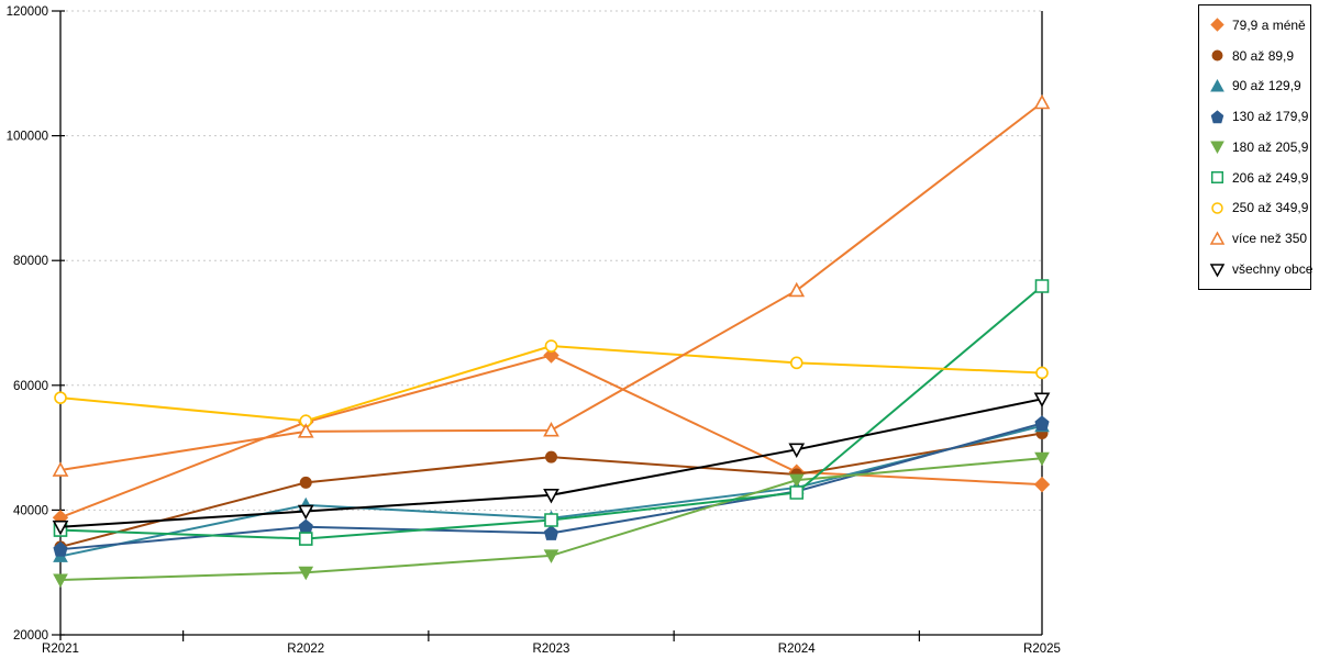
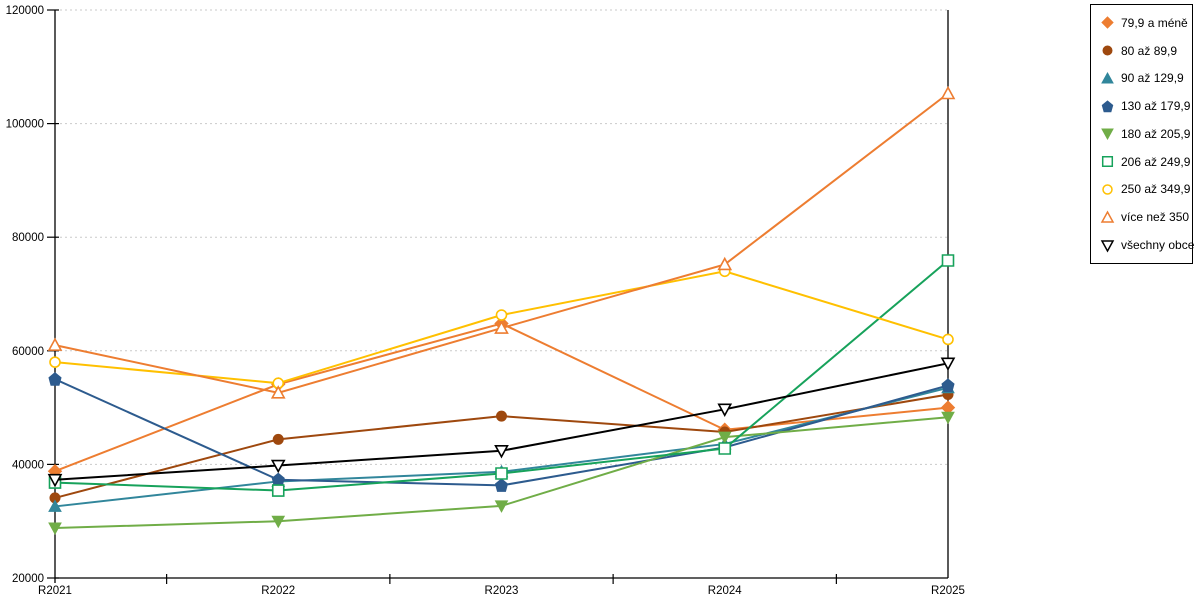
130 až 179,9/R2021: 34000 -> 55000
více než 350/R2021: 46000 -> 61000
90 až 129,9/R2022: 41000 -> 37000
více než 350/R2023: 53000 -> 64000
250 až 349,9/R2024: 64000 -> 74000
79,9 a méně/R2025: 44000 -> 50000
